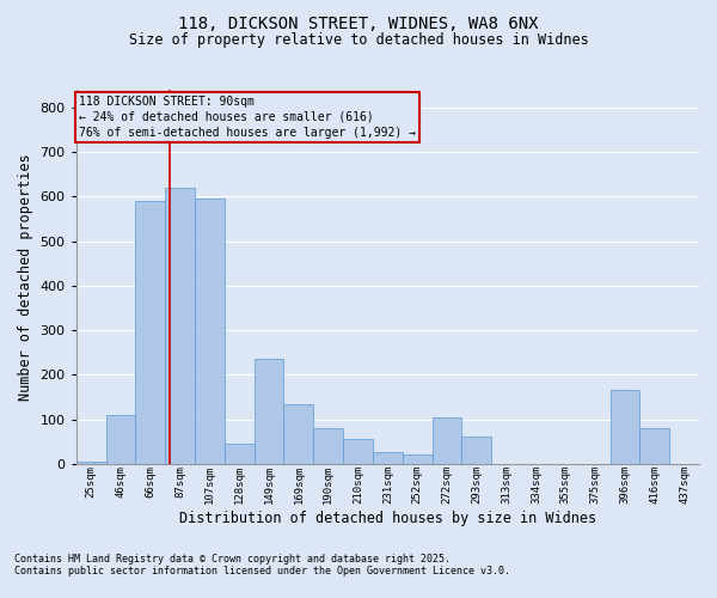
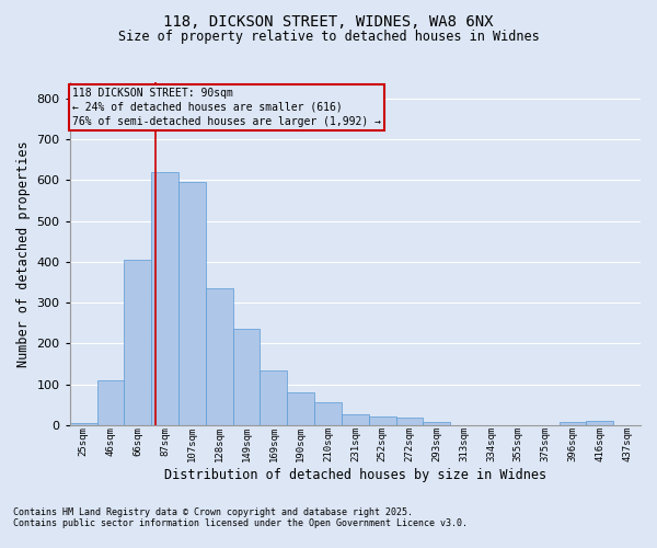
66sqm: 590 -> 405
128sqm: 45 -> 335
272sqm: 105 -> 18
293sqm: 60 -> 7
396sqm: 165 -> 8
416sqm: 80 -> 10
